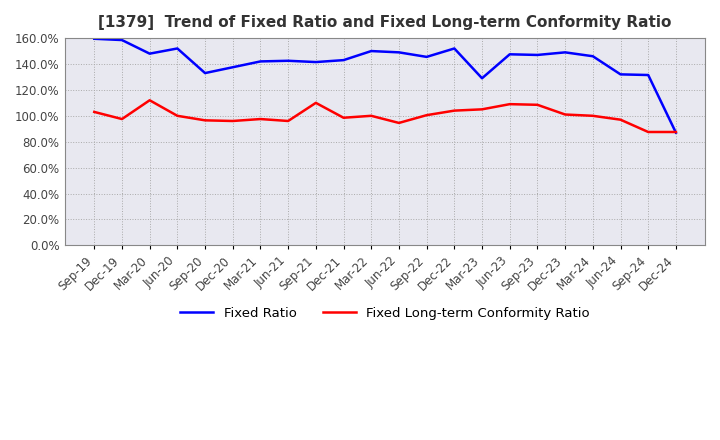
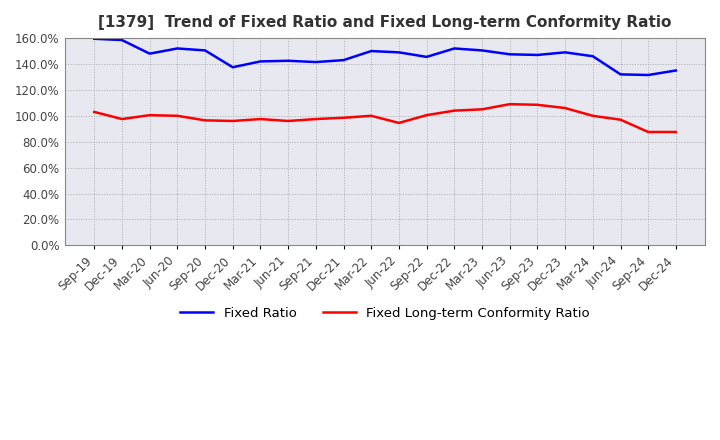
Fixed Long-term Conformity Ratio/Mar-20: 112% -> 100%
Fixed Ratio/Sep-20: 133% -> 150%
Fixed Long-term Conformity Ratio/Sep-21: 110% -> 97%
Fixed Ratio/Mar-23: 129% -> 150%
Fixed Long-term Conformity Ratio/Dec-23: 101% -> 106%
Fixed Ratio/Dec-24: 87% -> 135%
